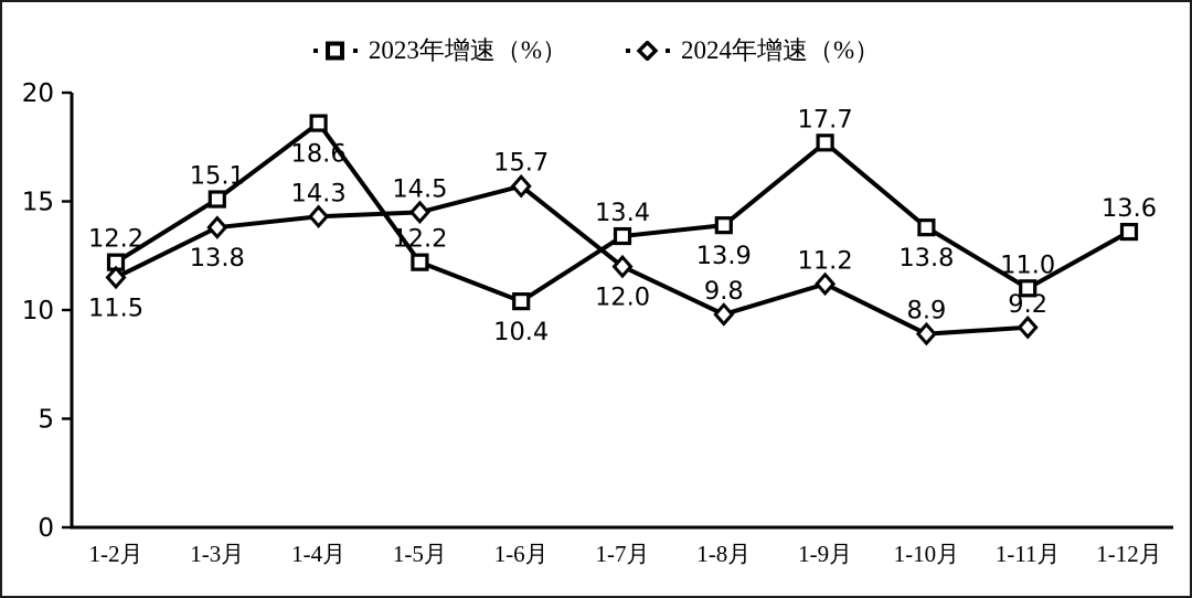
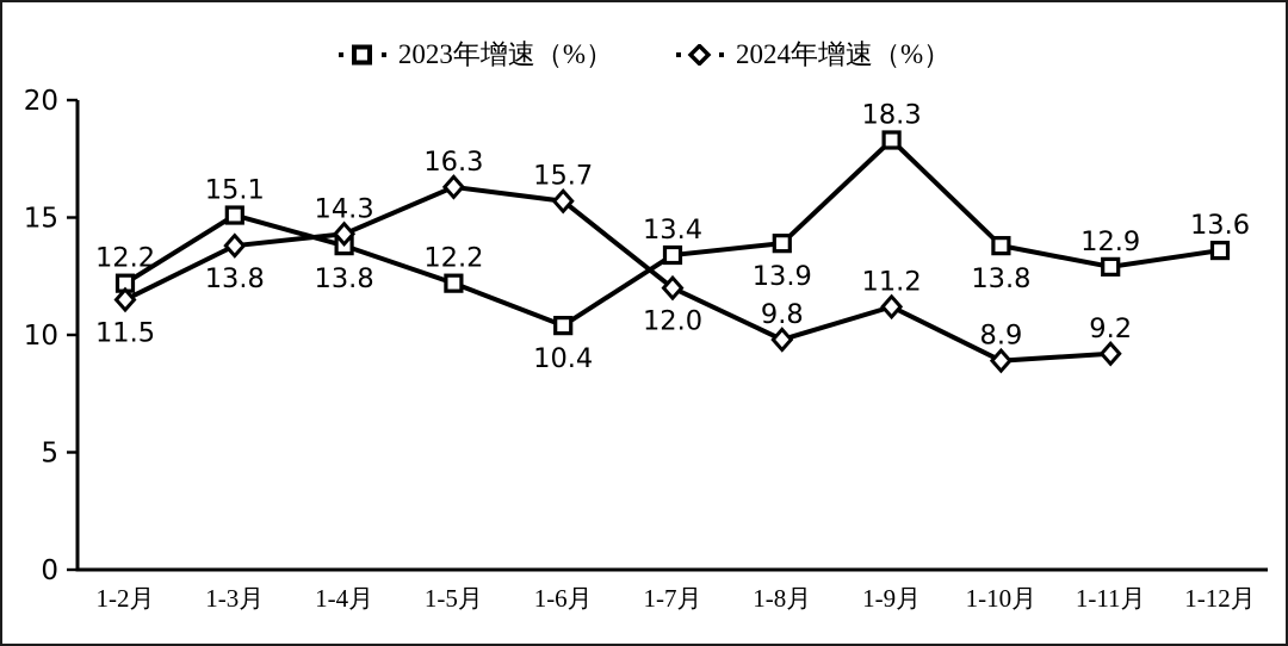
2023年增速（%）/1-4月: 18.6 -> 13.8
2024年增速（%）/1-5月: 14.5 -> 16.3
2023年增速（%）/1-9月: 17.7 -> 18.3
2023年增速（%）/1-11月: 11.0 -> 12.9
